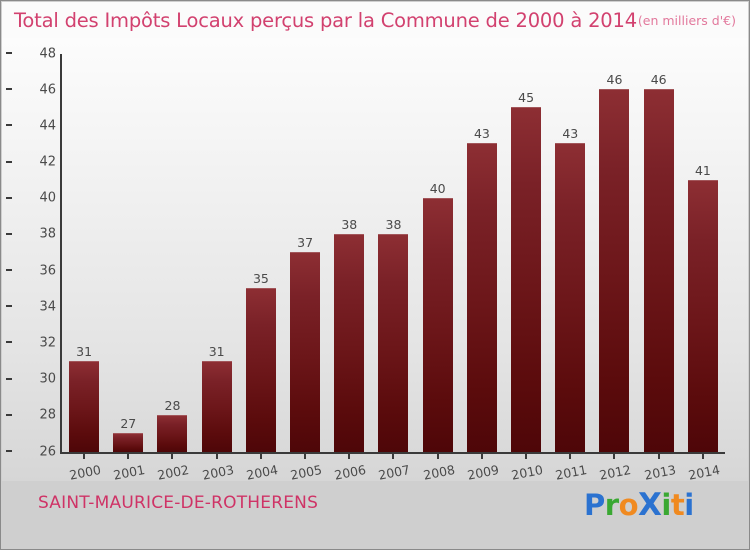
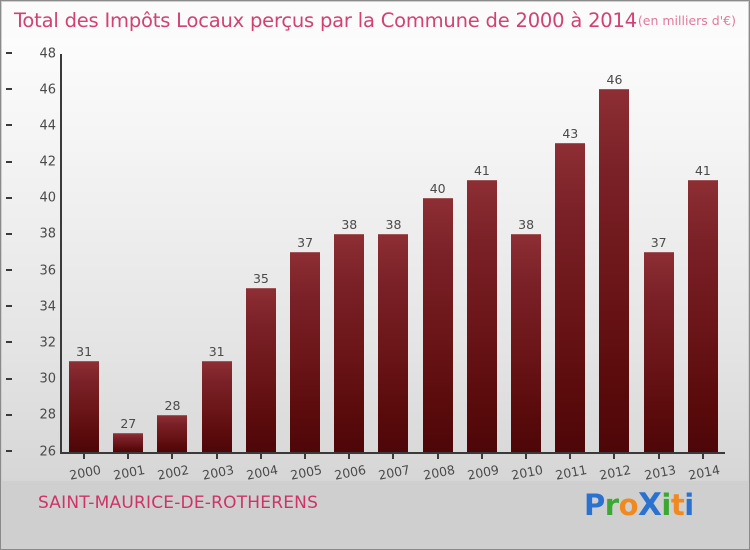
2009: 43 -> 41
2010: 45 -> 38
2013: 46 -> 37
